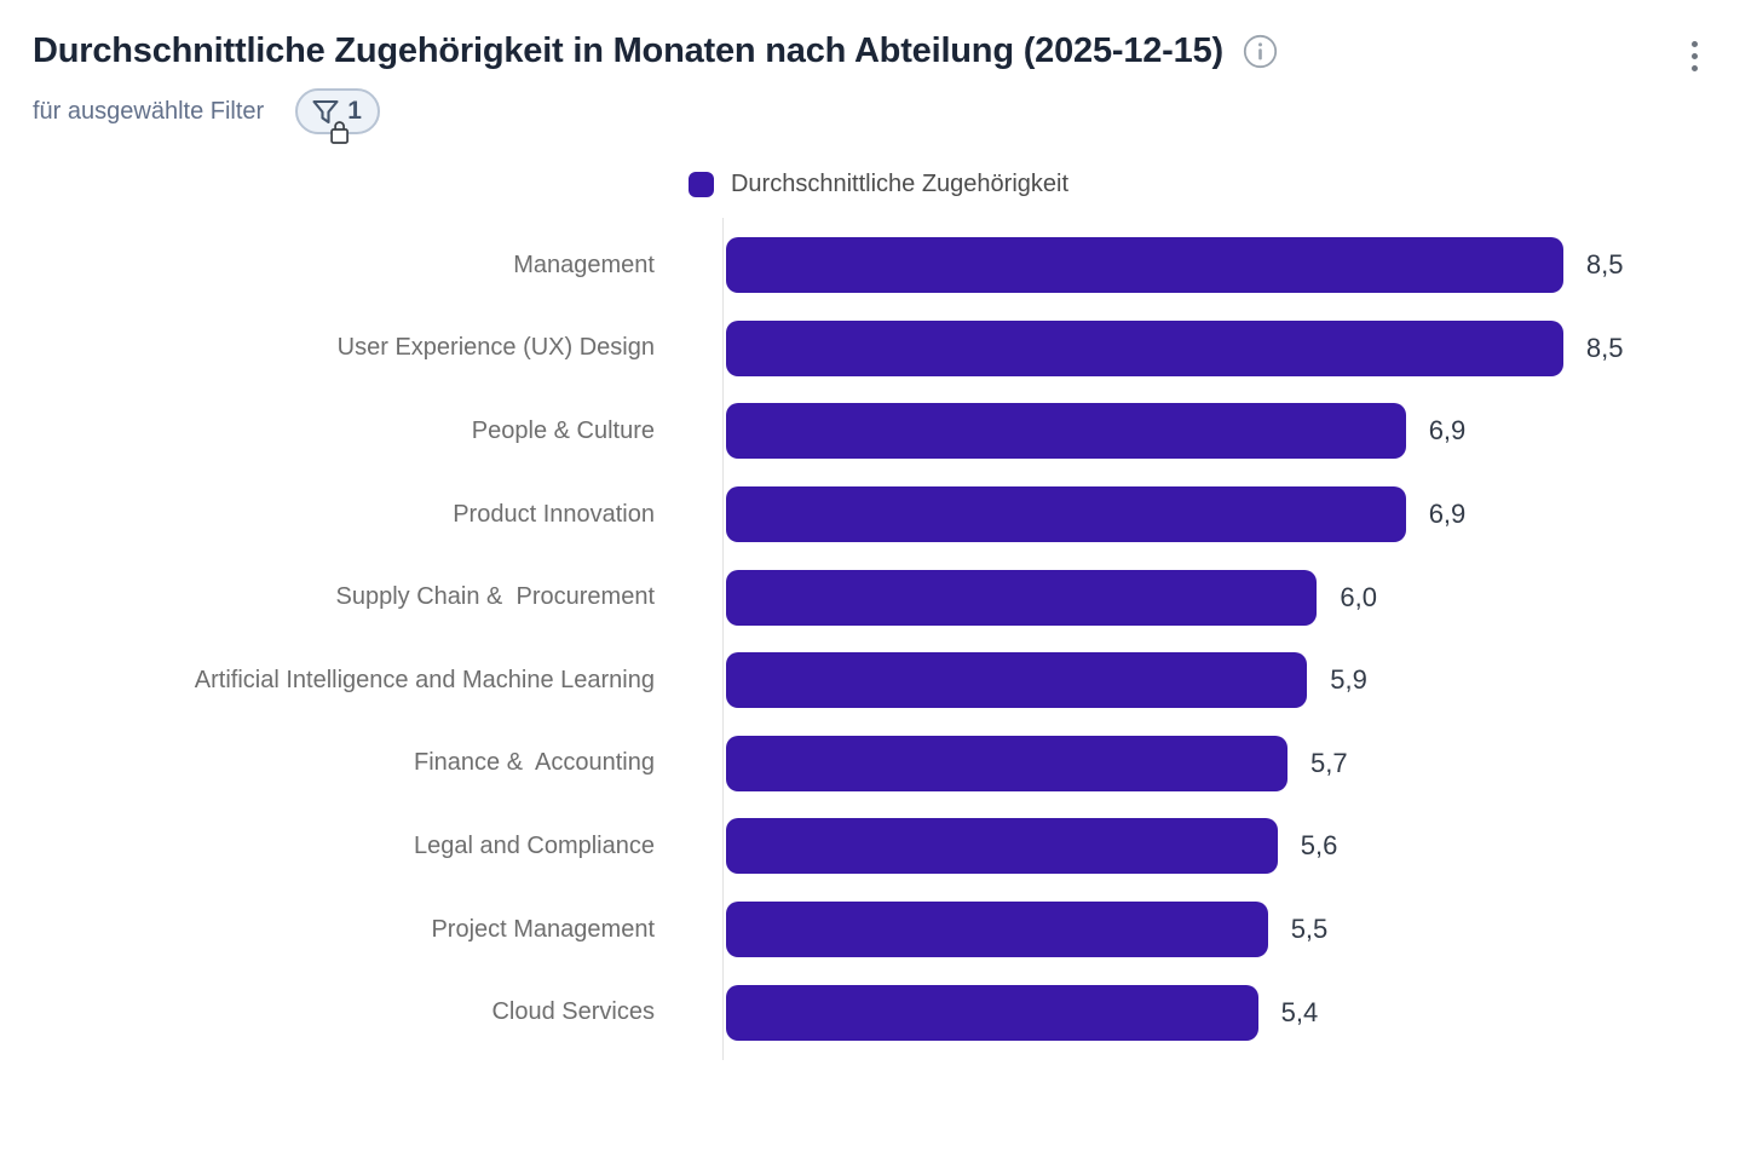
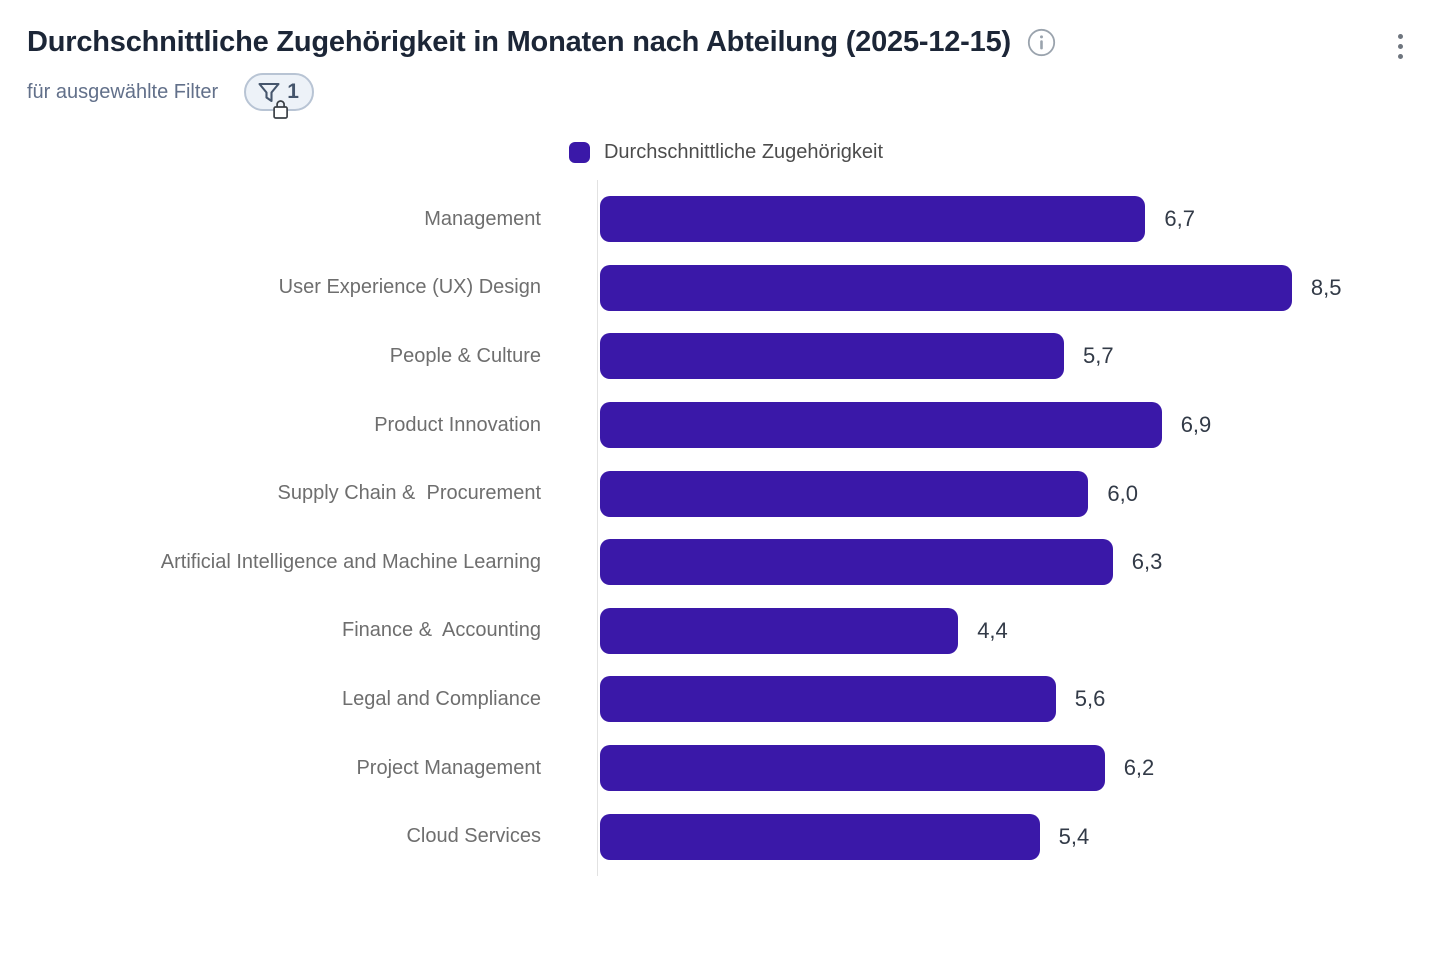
Management: 8,5 -> 6,7
People & Culture: 6,9 -> 5,7
Artificial Intelligence and Machine Learning: 5,9 -> 6,3
Finance & Accounting: 5,7 -> 4,4
Project Management: 5,5 -> 6,2
